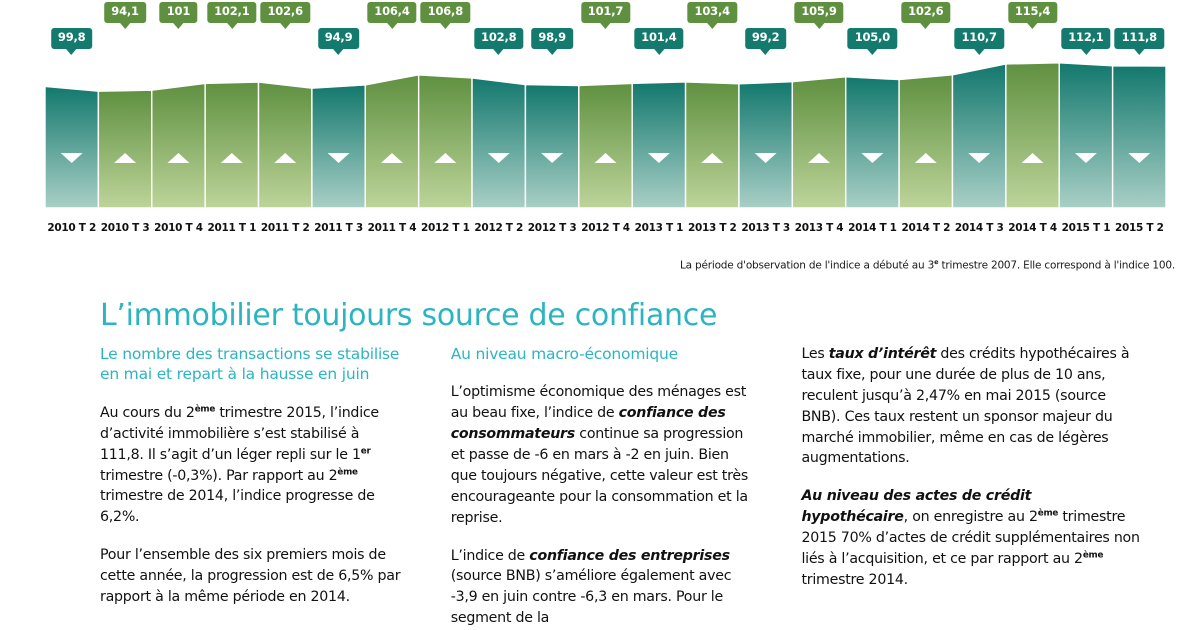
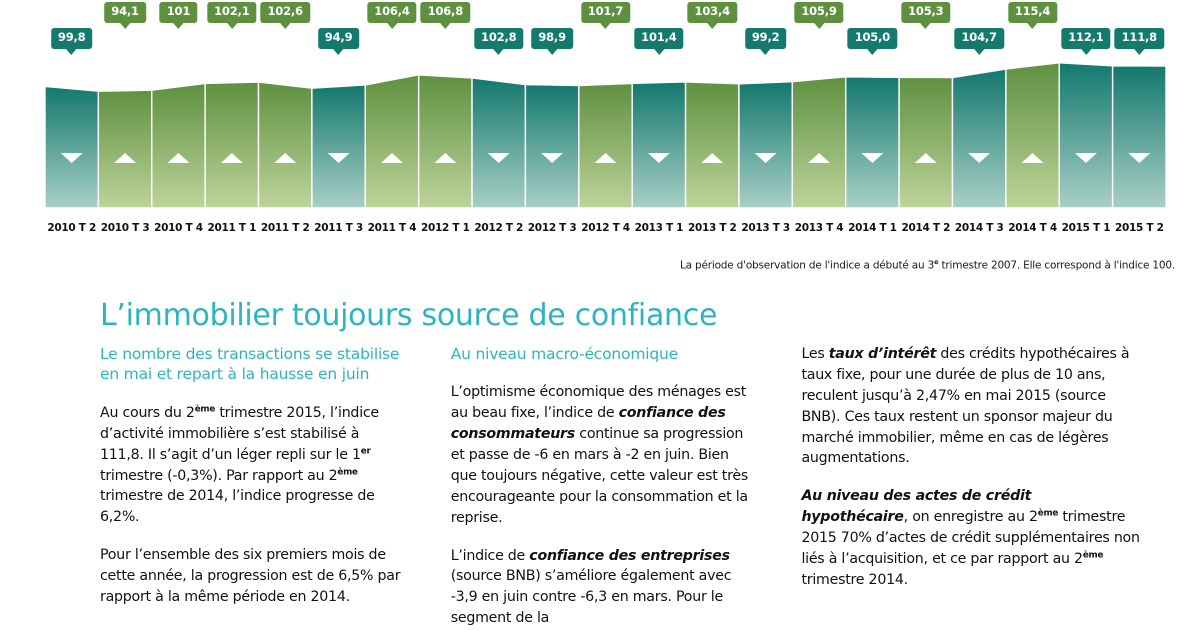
2014 T 2: 102,6 -> 105,3
2014 T 3: 110,7 -> 104,7
